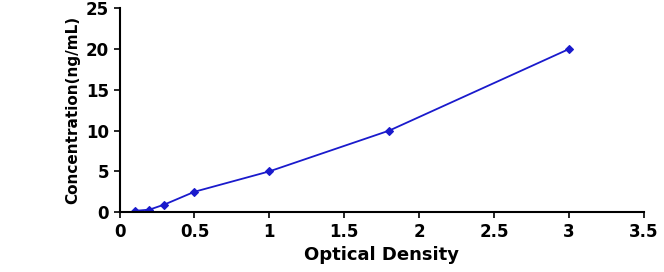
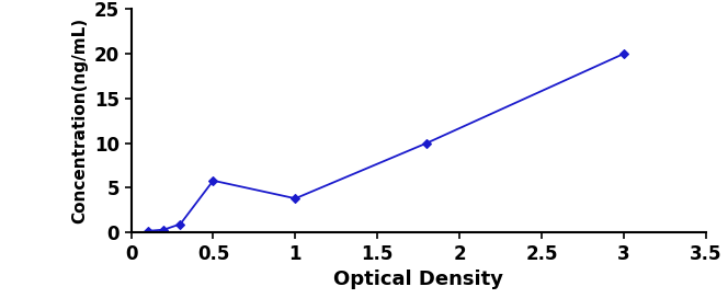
0.5: 2.5 -> 5.8
1: 5.0 -> 3.8
